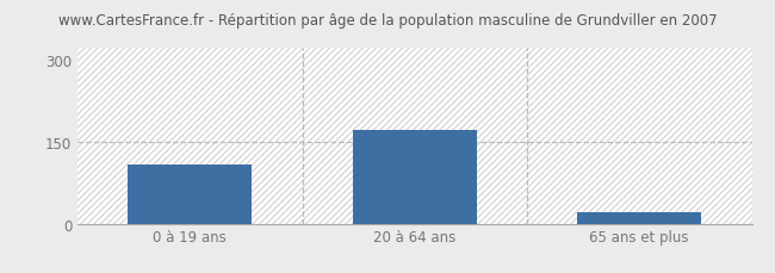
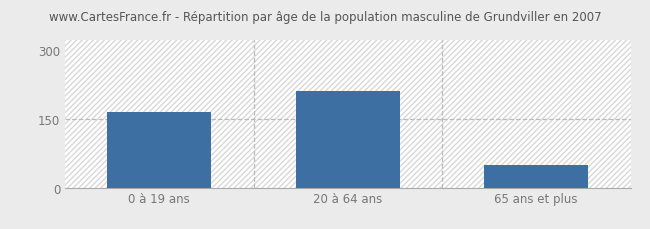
0 à 19 ans: 107 -> 165
20 à 64 ans: 170 -> 210
65 ans et plus: 20 -> 50
